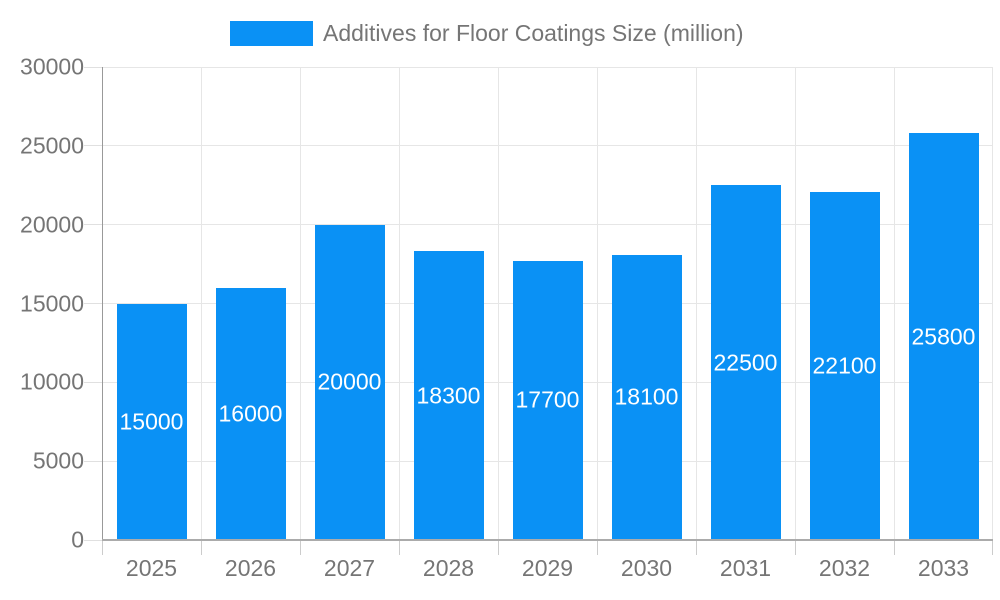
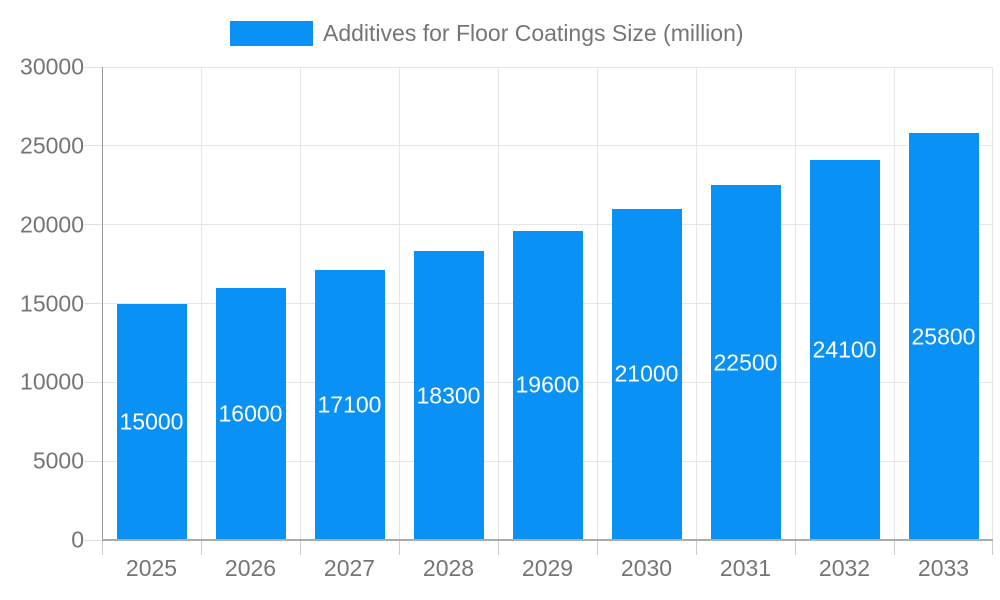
2027: 20000 -> 17100
2029: 17700 -> 19600
2030: 18100 -> 21000
2032: 22100 -> 24100
